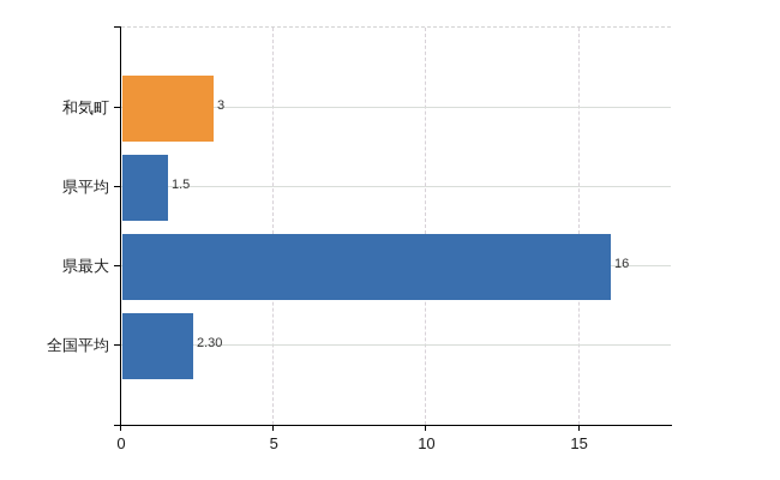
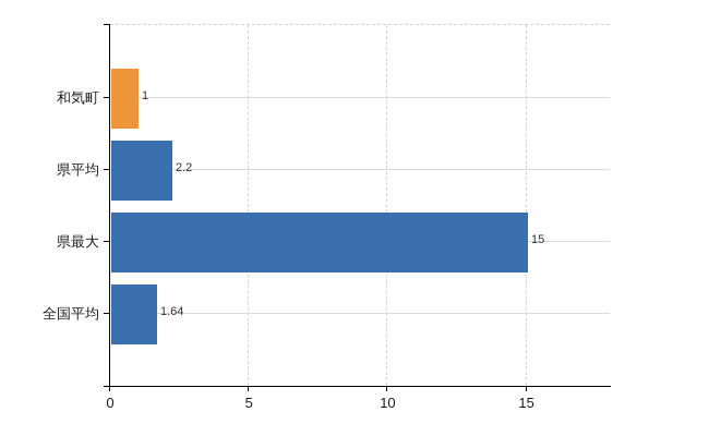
和気町: 3 -> 1
県平均: 1.5 -> 2.2
県最大: 16 -> 15
全国平均: 2.30 -> 1.64
